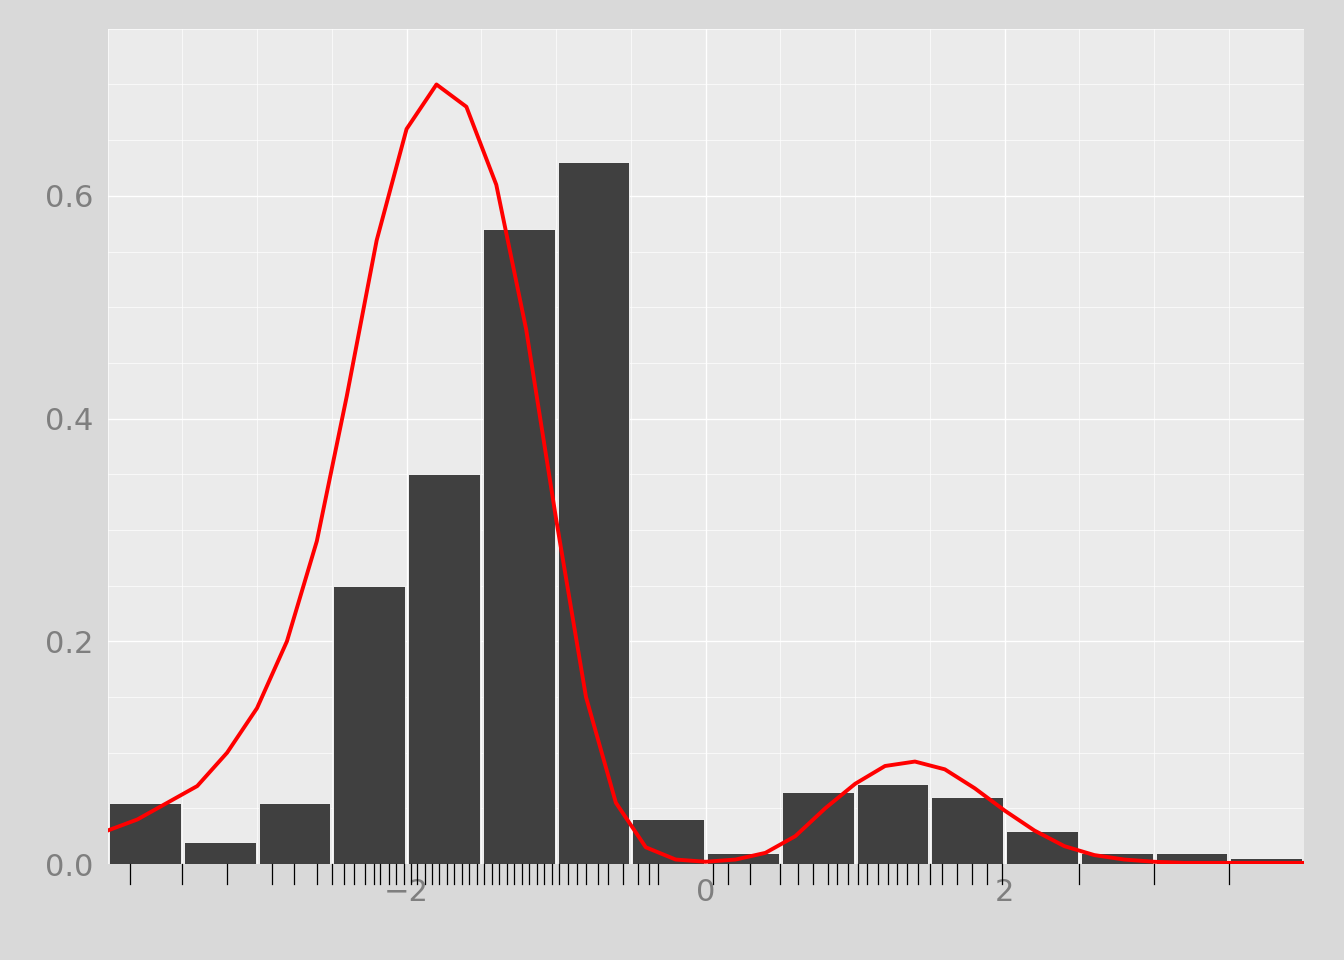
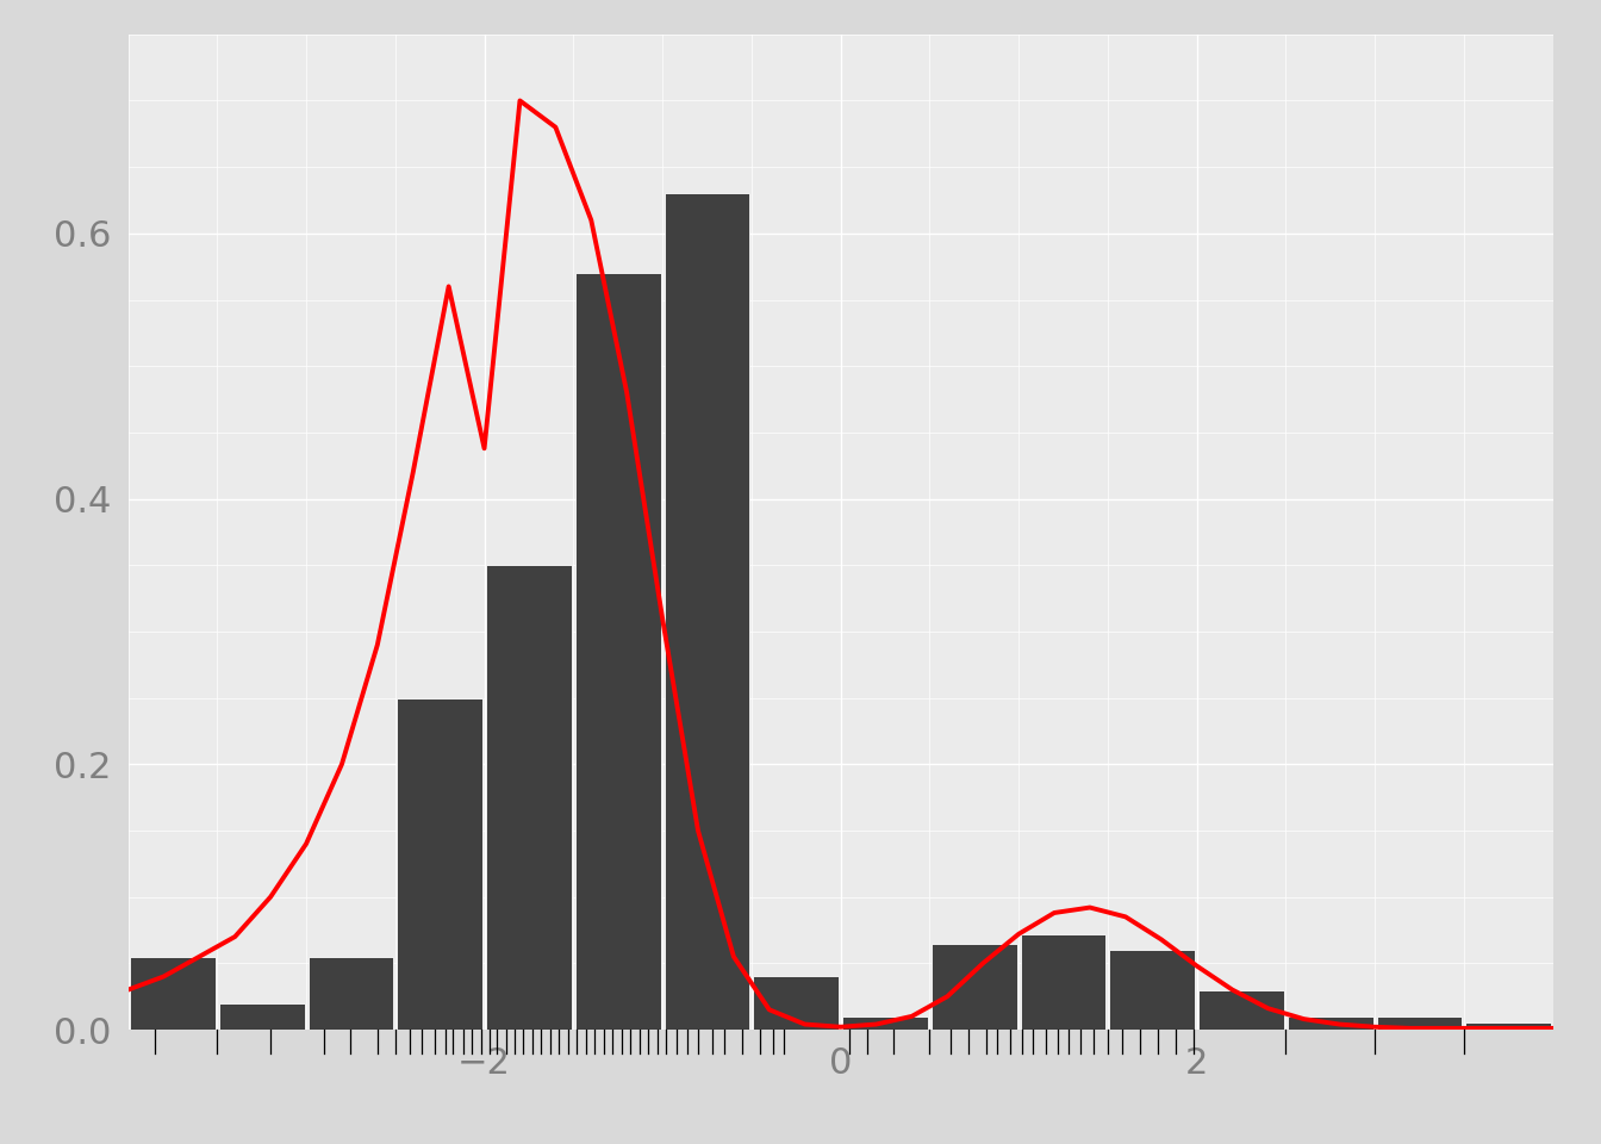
−2: 0.660 -> 0.438
